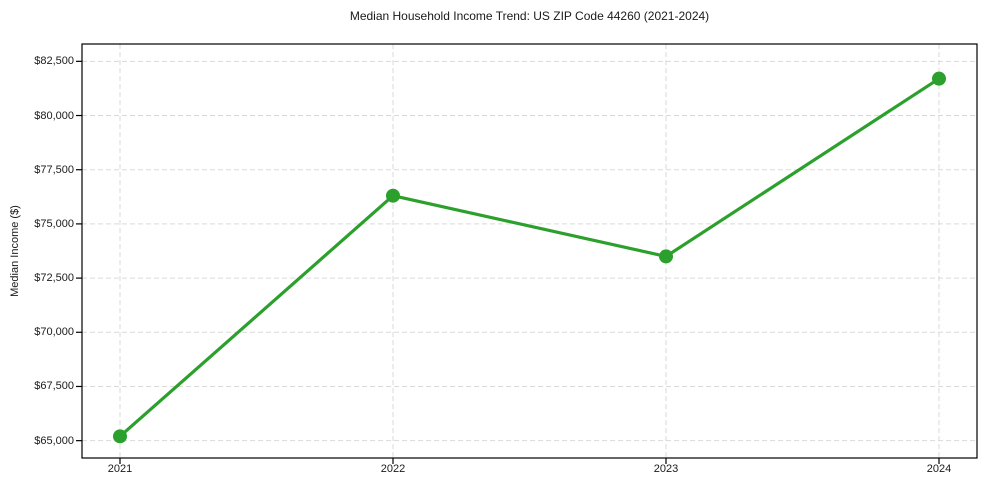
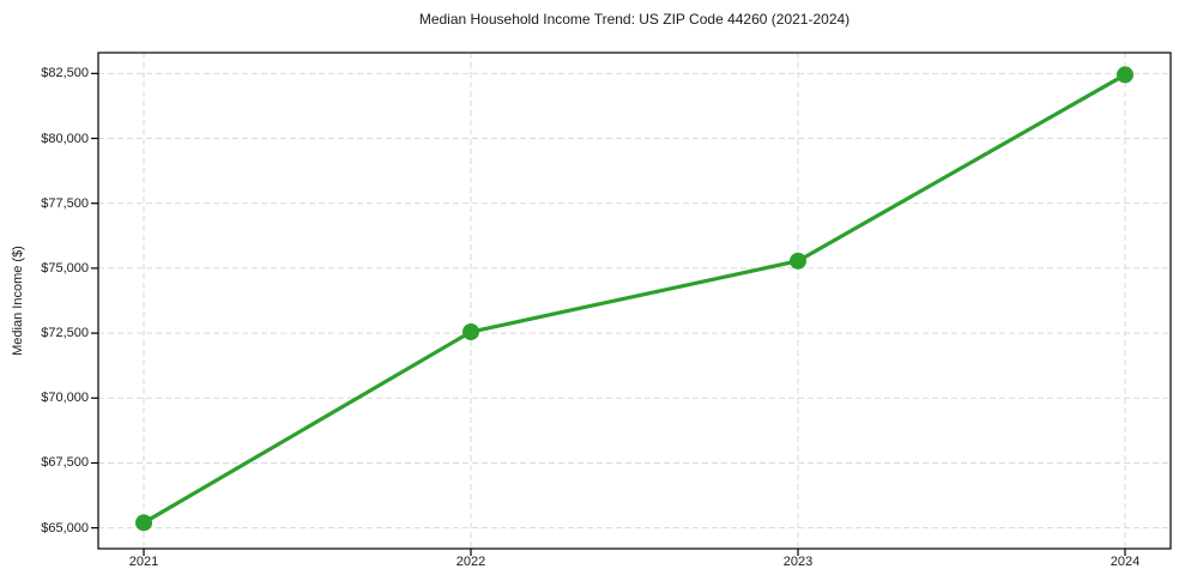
2022: $76300 -> $72600
2023: $73500 -> $75300
2024: $81700 -> $82400
